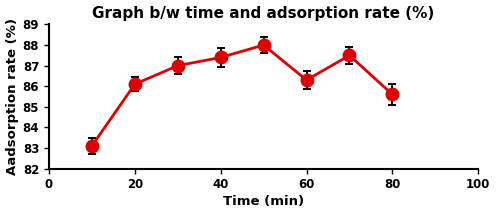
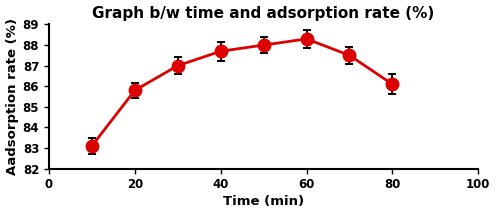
20: 86.1 -> 85.8
40: 87.4 -> 87.7
60: 86.3 -> 88.3
80: 85.6 -> 86.1
